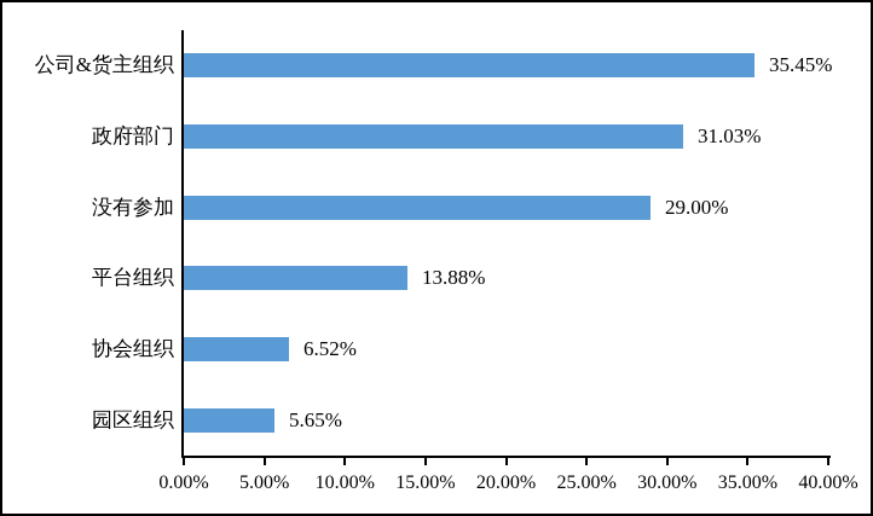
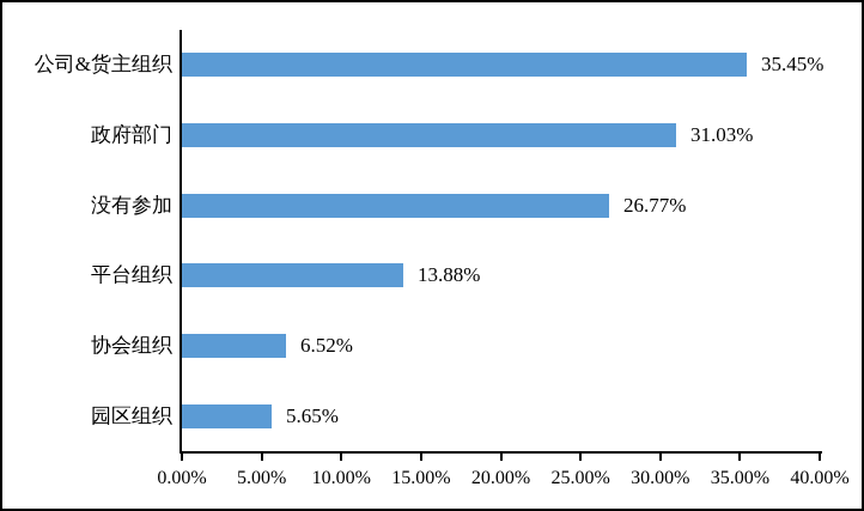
没有参加: 29.00% -> 26.77%
